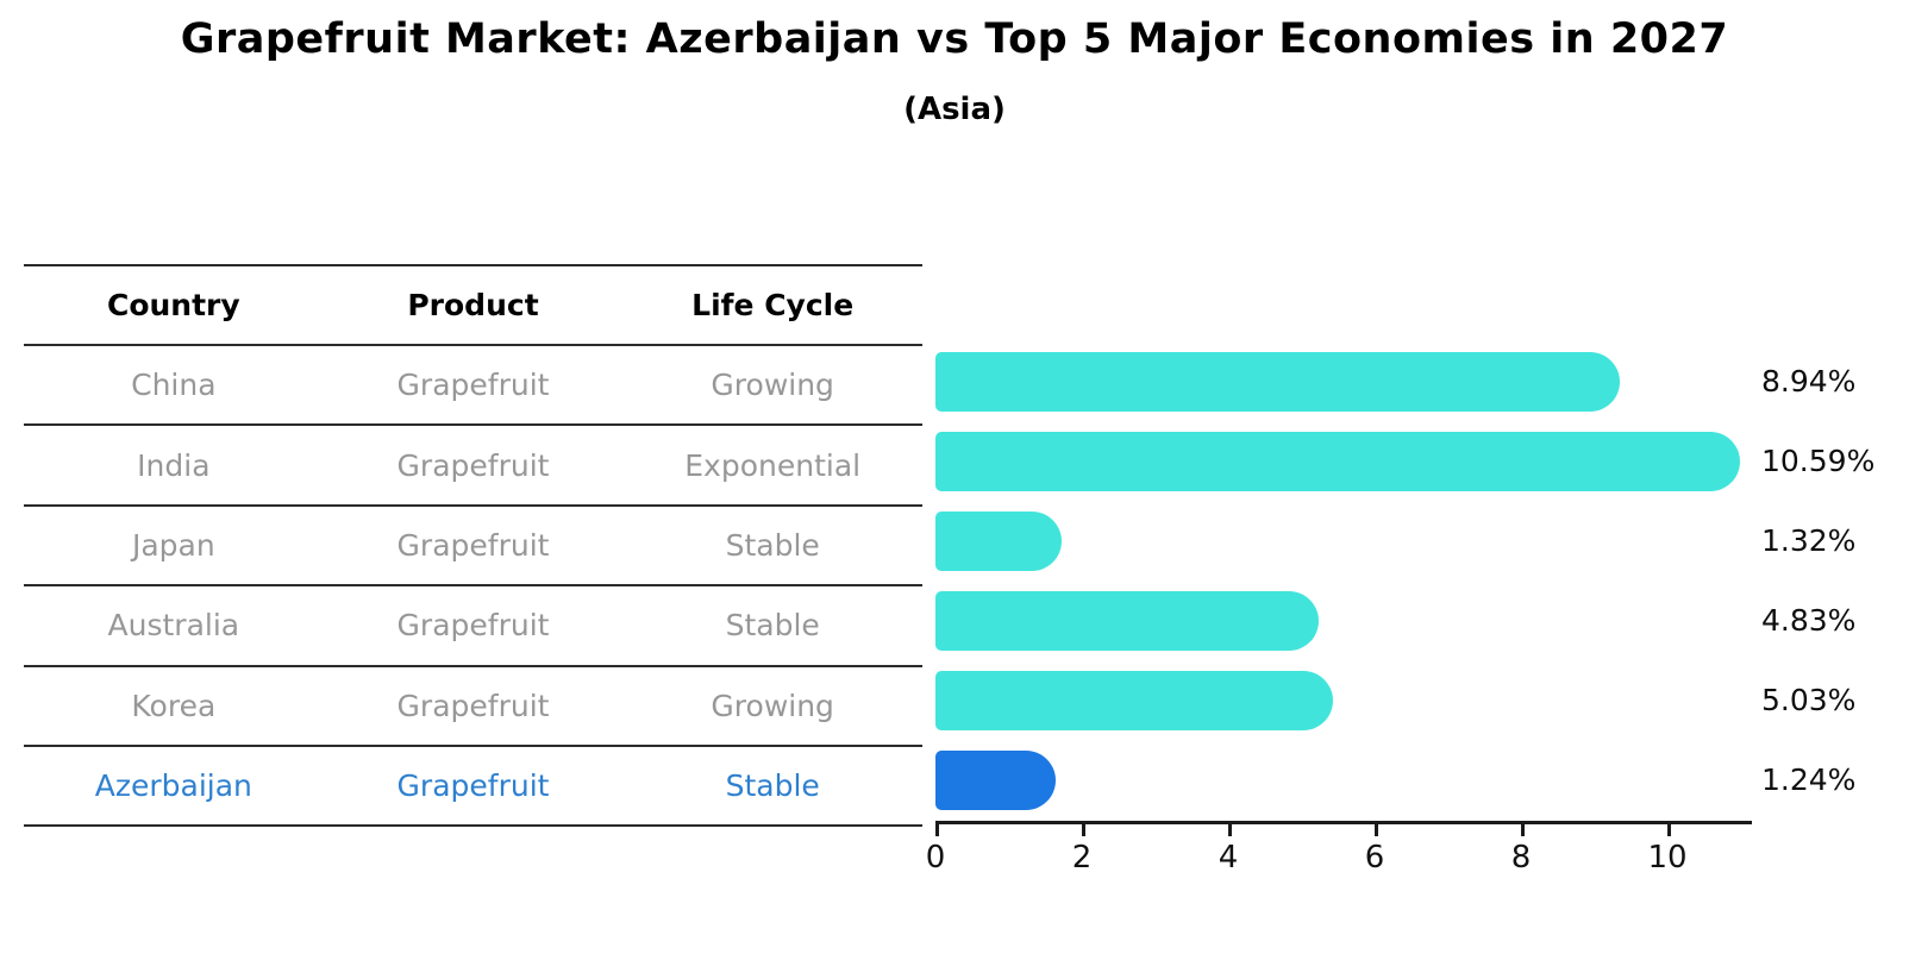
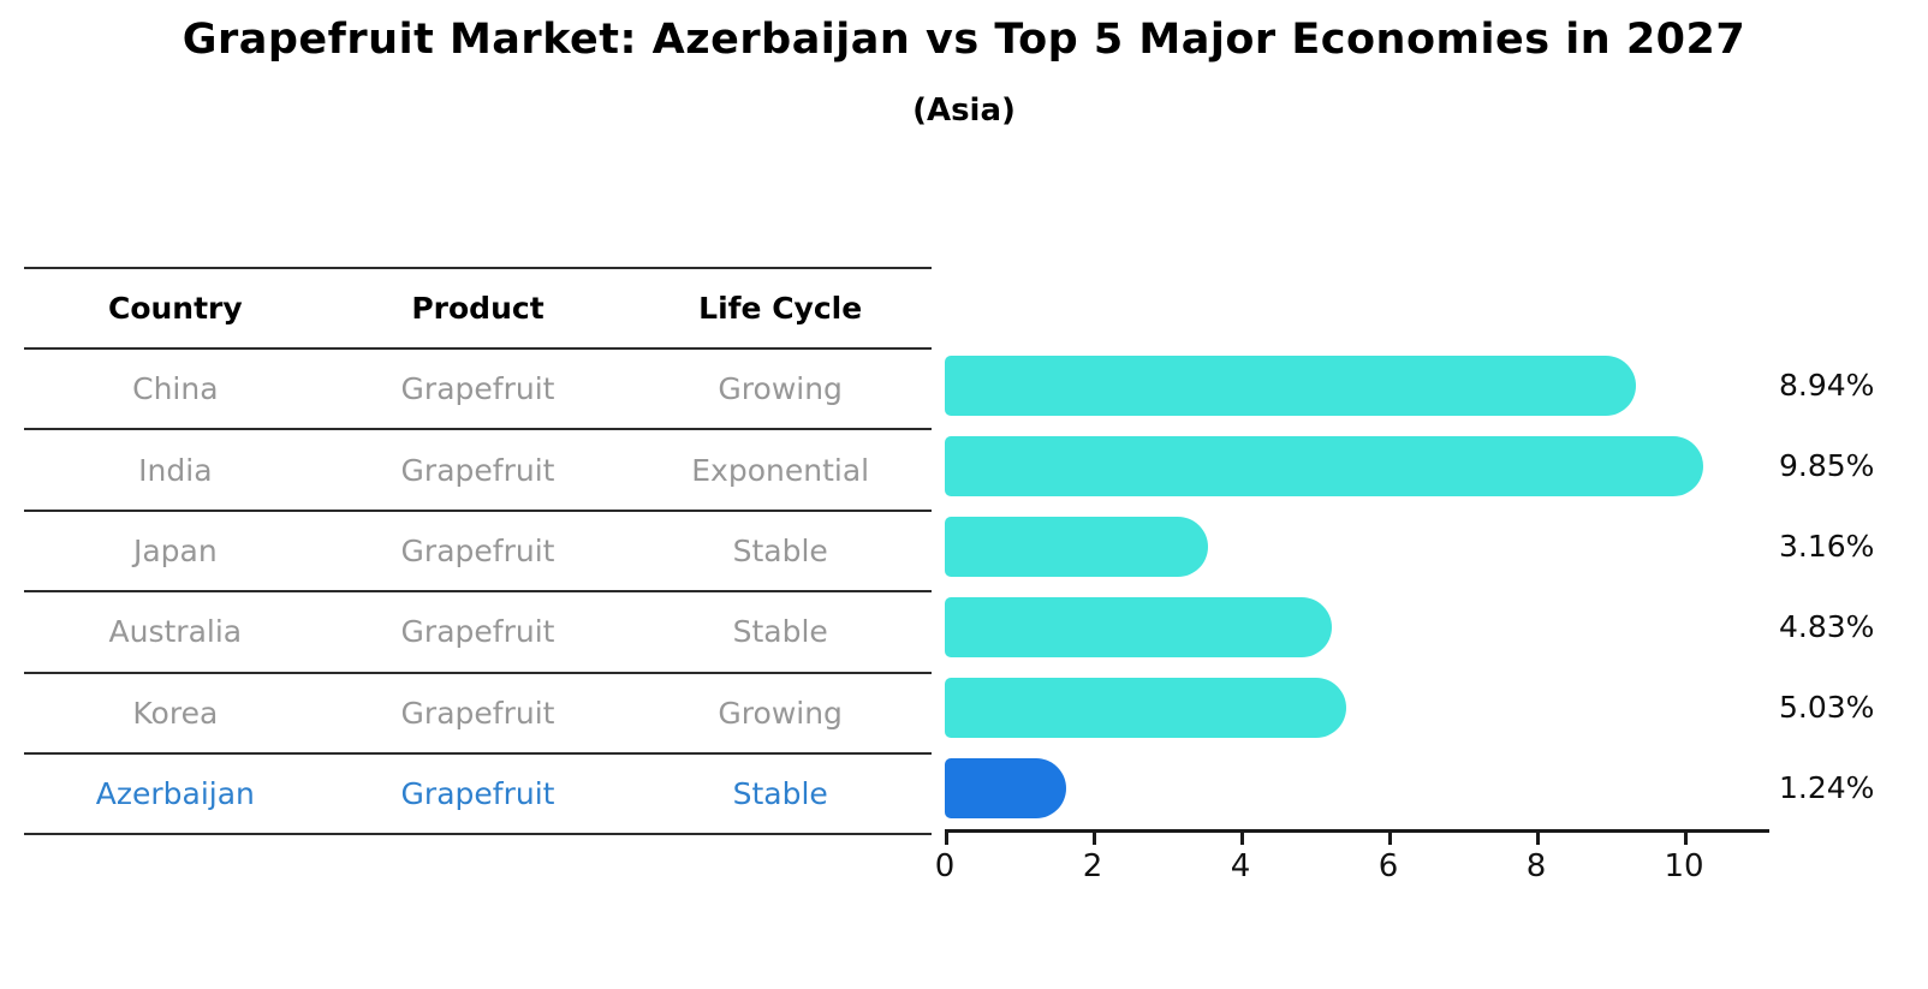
India: 10.59% -> 9.85%
Japan: 1.32% -> 3.16%
